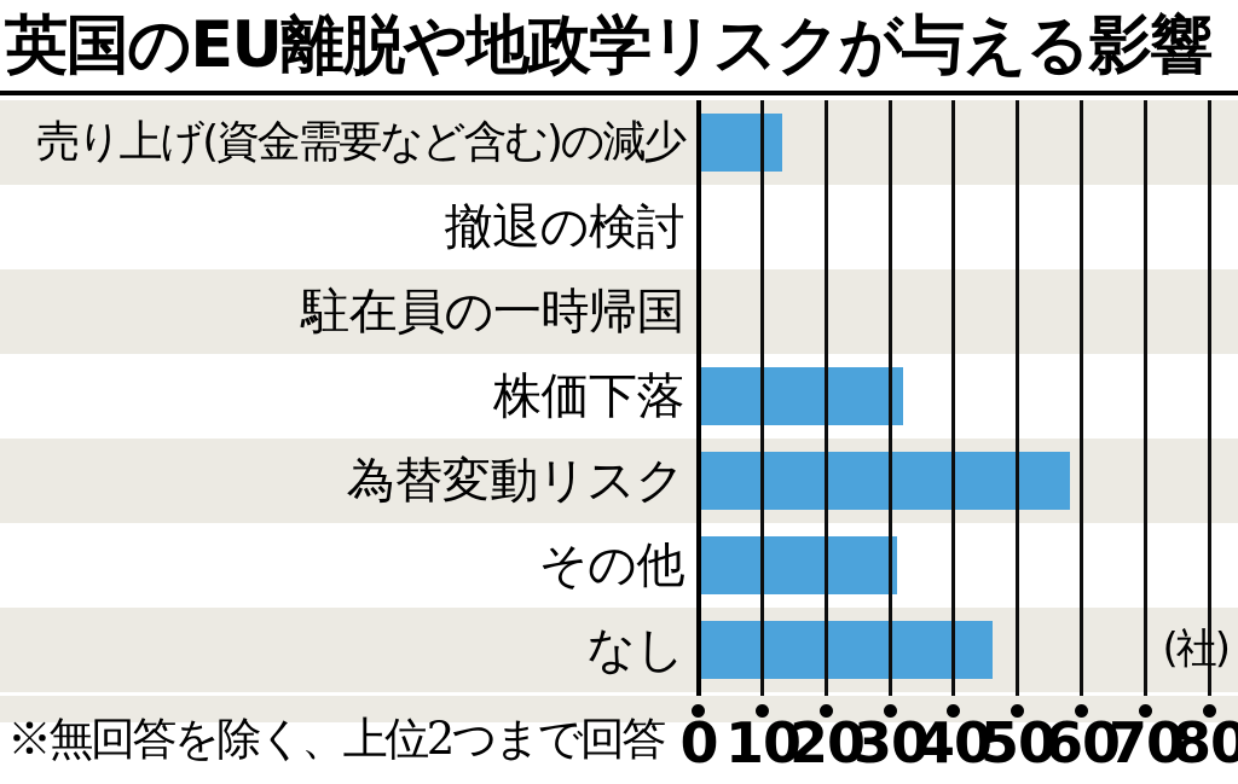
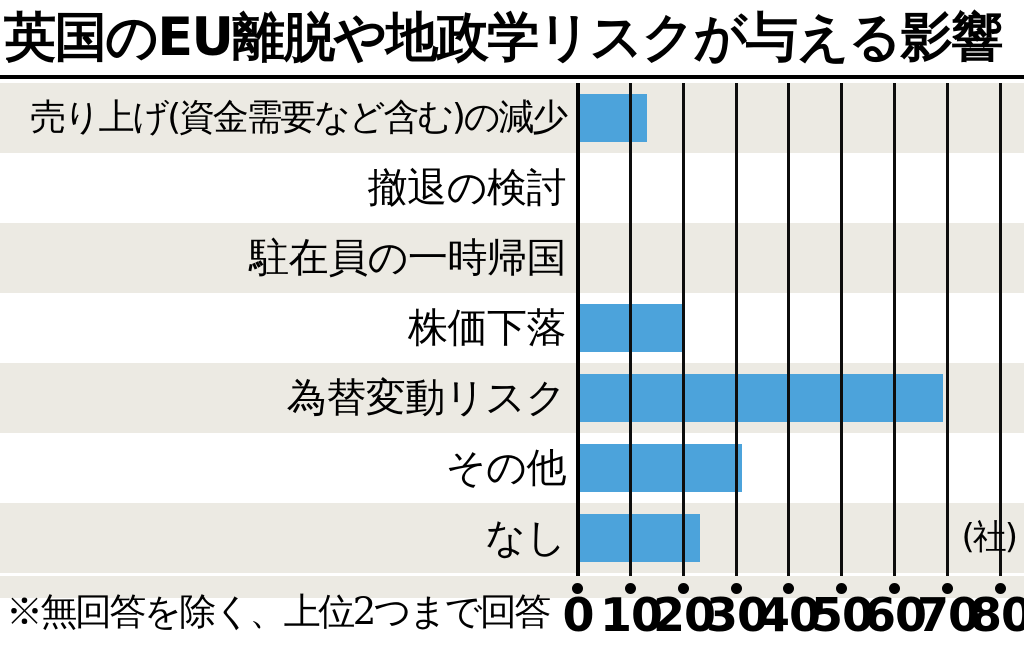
株価下落: 32 -> 20
為替変動リスク: 58 -> 69
なし: 46 -> 23
